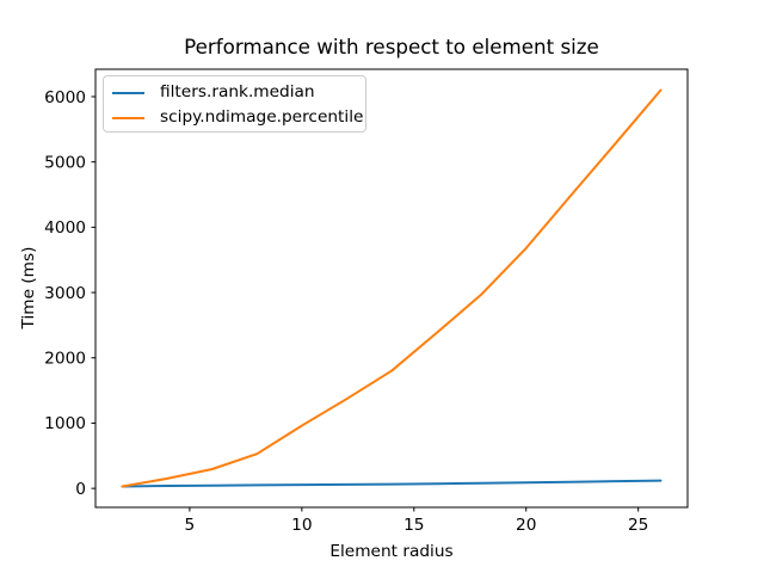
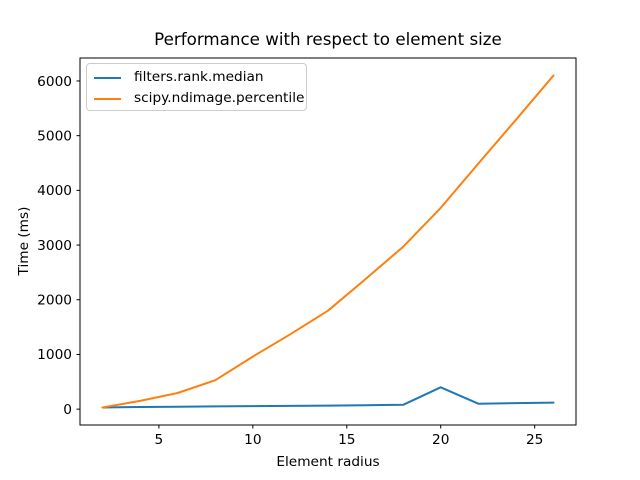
filters.rank.median/20: 100 -> 400
